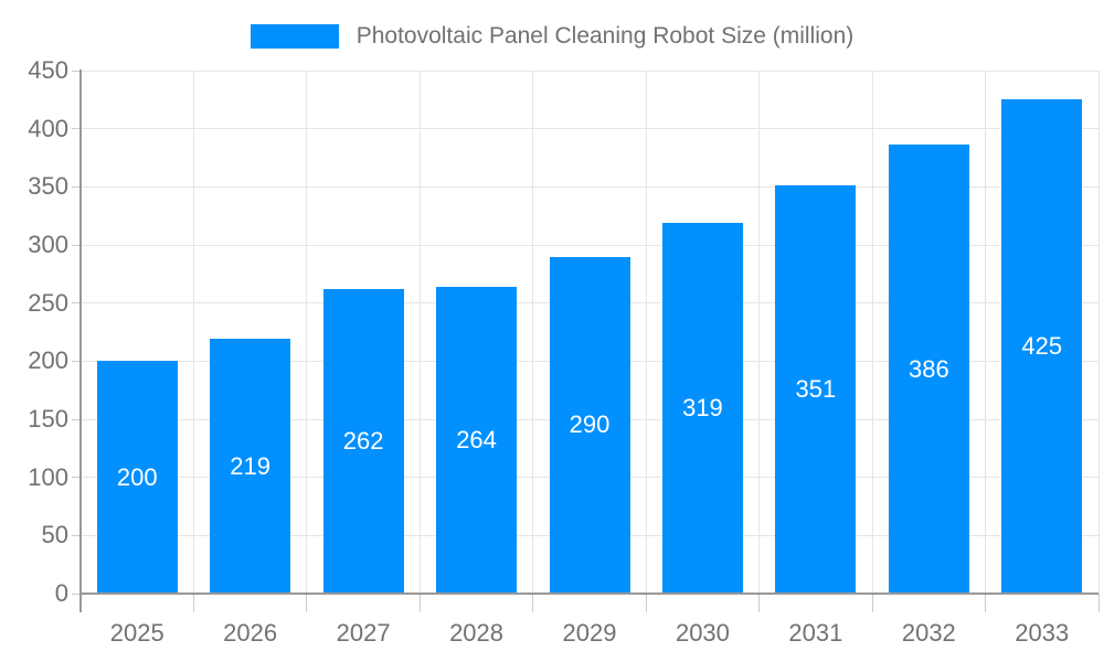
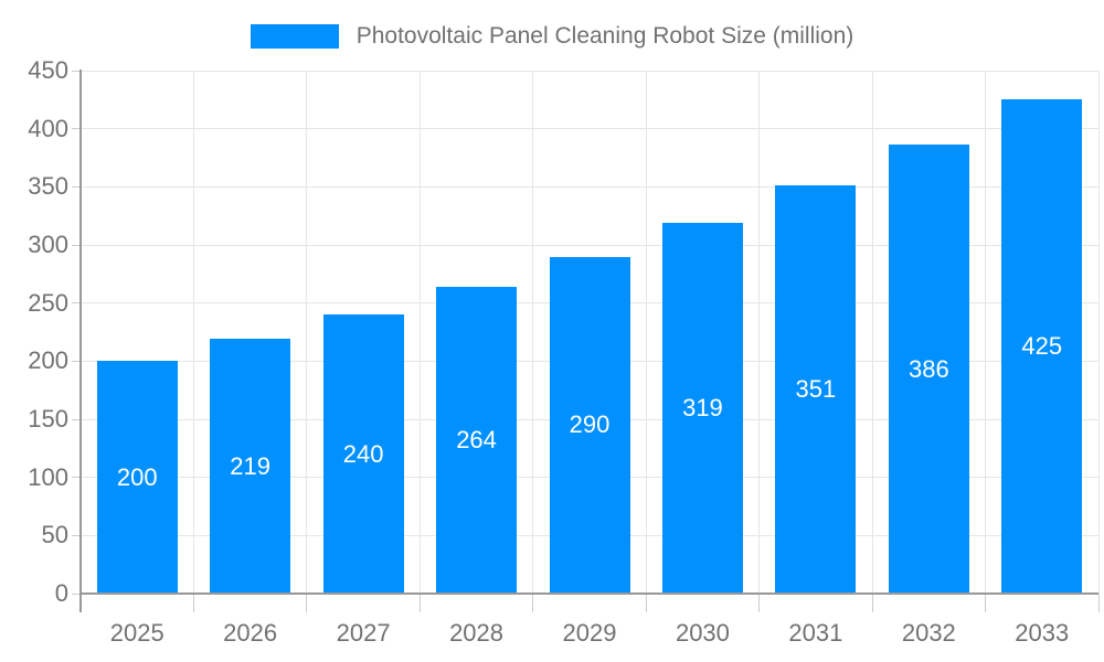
2027: 262 -> 240
